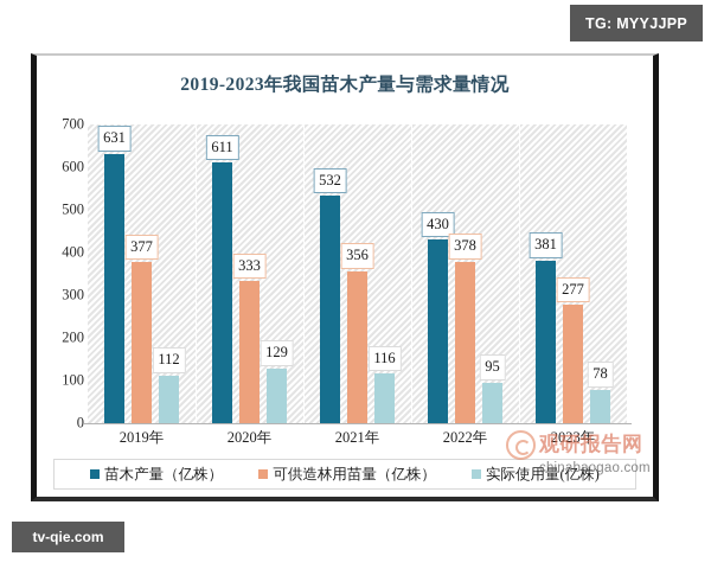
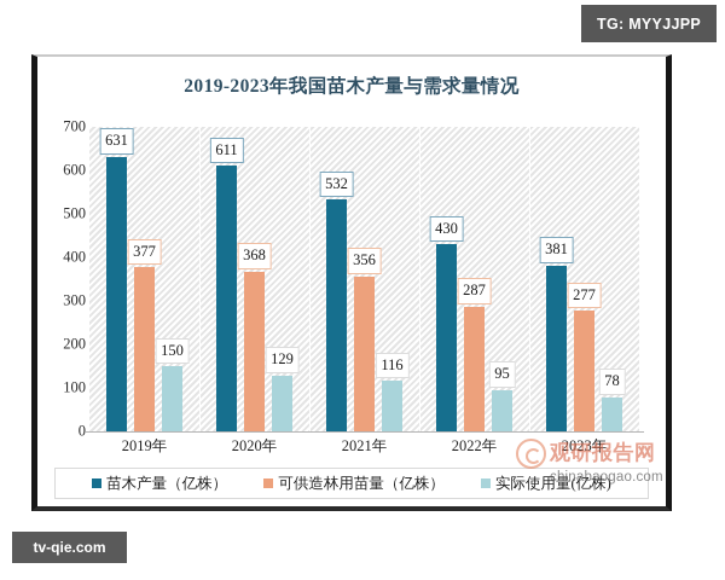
实际使用量(亿株)/2019年: 112 -> 150
可供造林用苗量（亿株）/2020年: 333 -> 368
可供造林用苗量（亿株）/2022年: 378 -> 287
